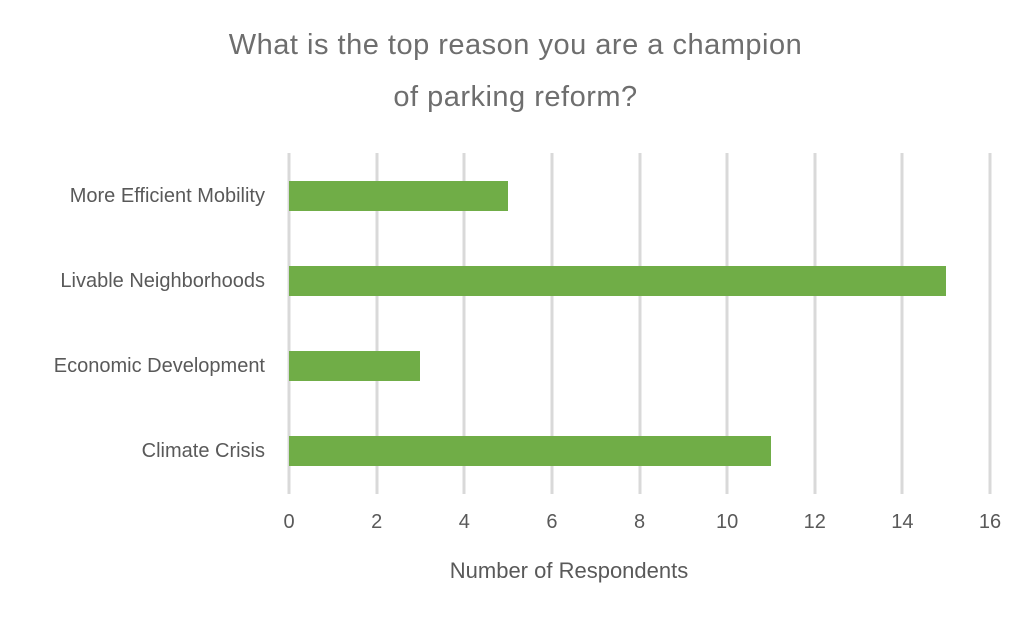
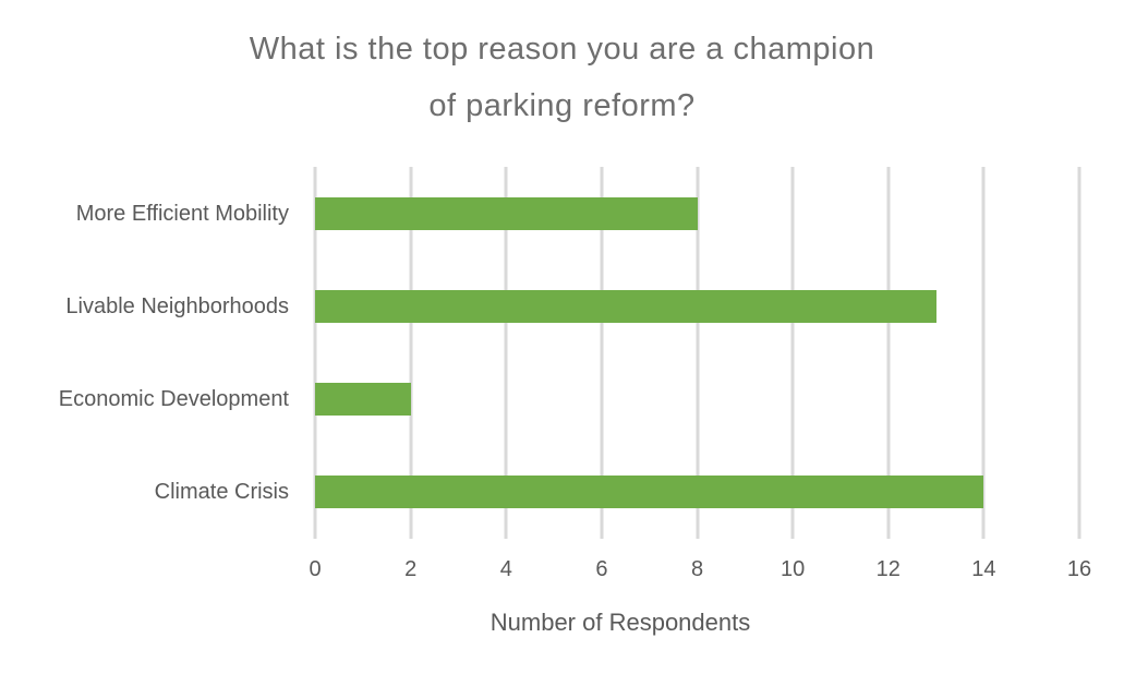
More Efficient Mobility: 5 -> 8
Livable Neighborhoods: 15 -> 13
Economic Development: 3 -> 2
Climate Crisis: 11 -> 14
